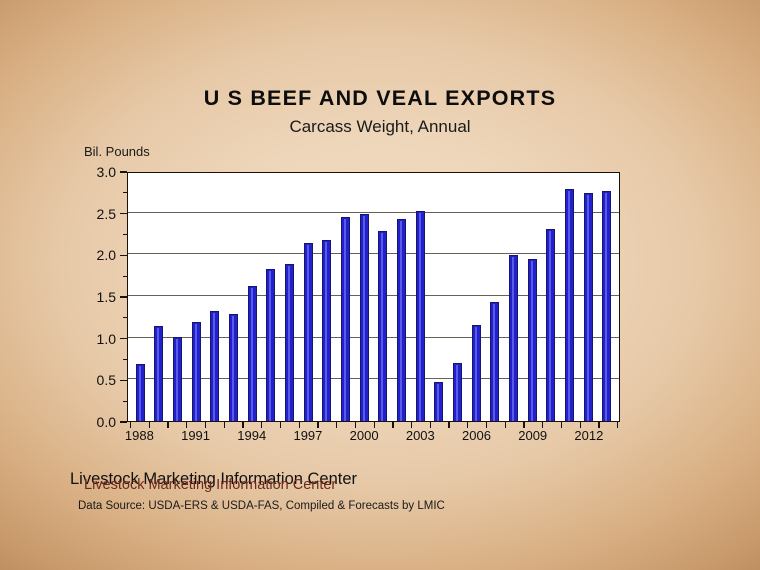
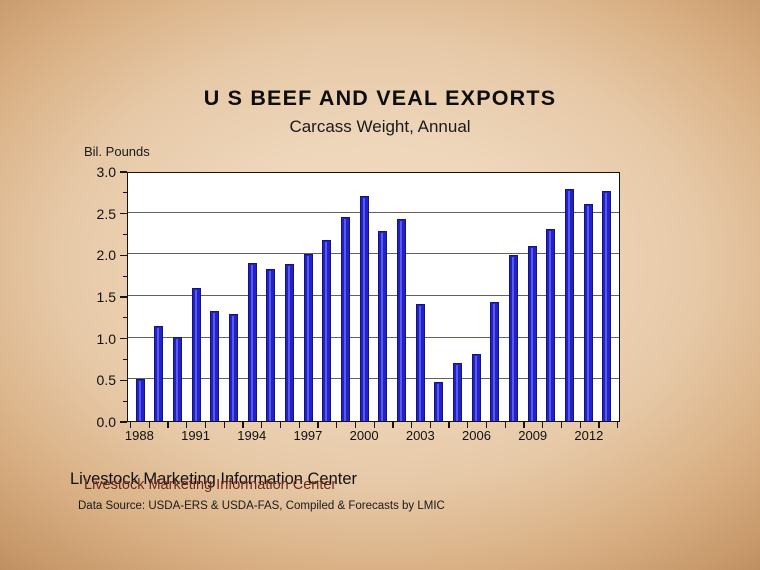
1988: 0.7 -> 0.5
1991: 1.2 -> 1.6
1994: 1.6 -> 1.9
1997: 2.1 -> 2.0
2000: 2.5 -> 2.7
2003: 2.5 -> 1.4
2006: 1.1 -> 0.8
2009: 1.9 -> 2.1
2012: 2.7 -> 2.6
